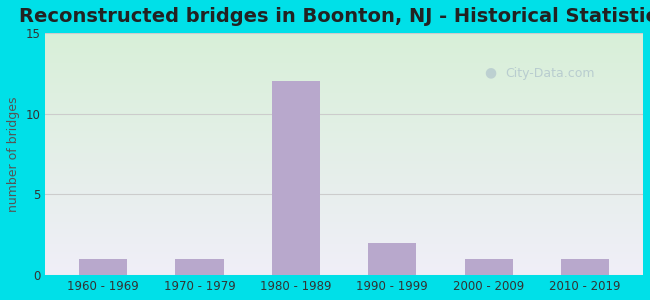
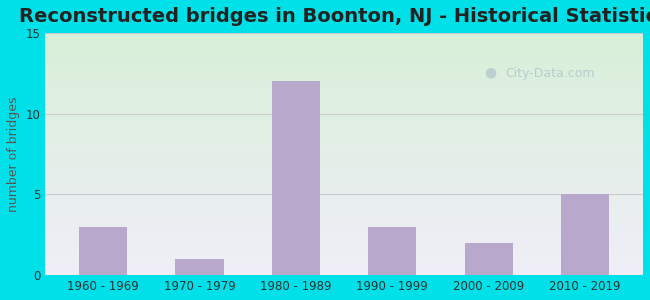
1960 - 1969: 1 -> 3
1990 - 1999: 2 -> 3
2000 - 2009: 1 -> 2
2010 - 2019: 1 -> 5
